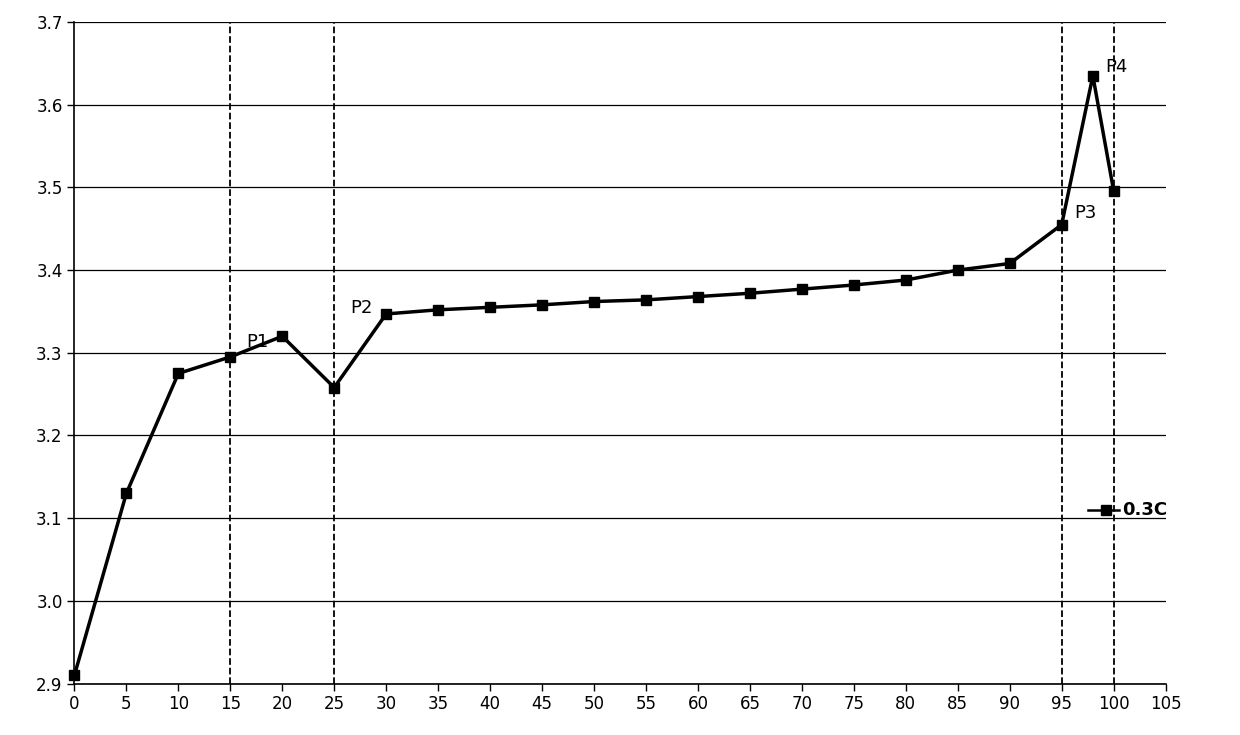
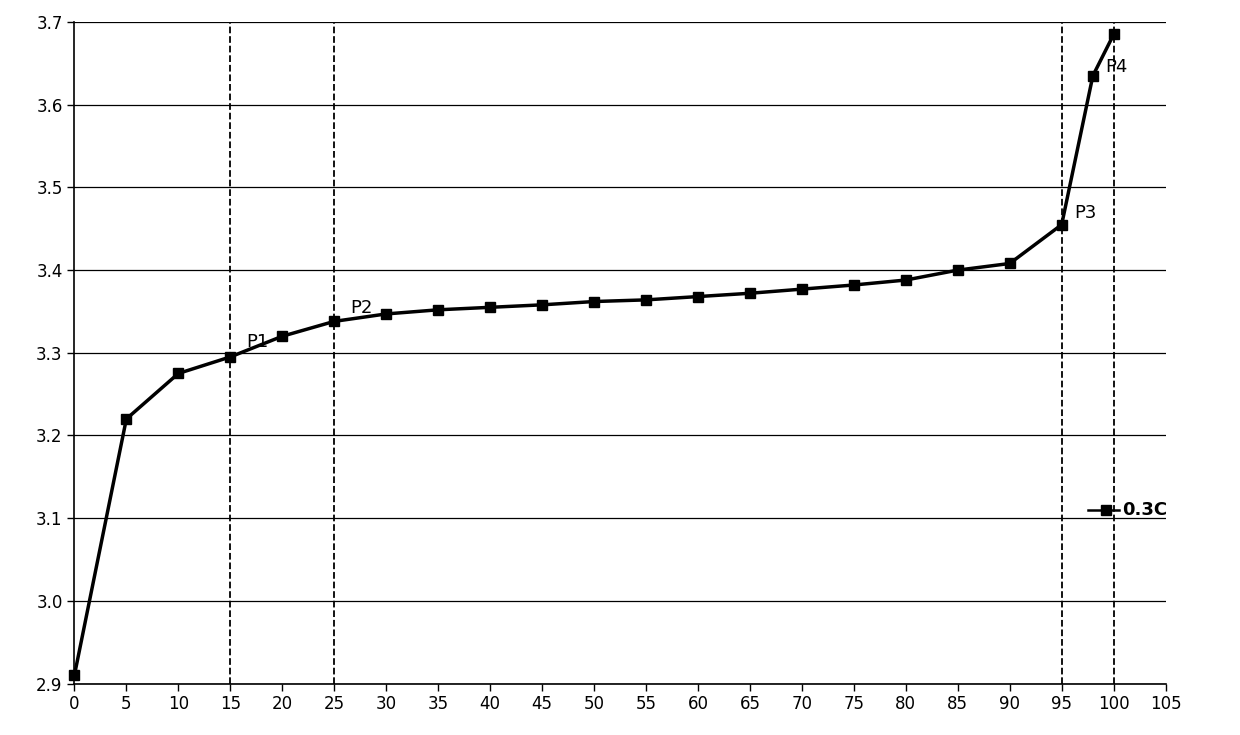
5: 3.130 -> 3.220
25: 3.258 -> 3.338
100: 3.496 -> 3.685
